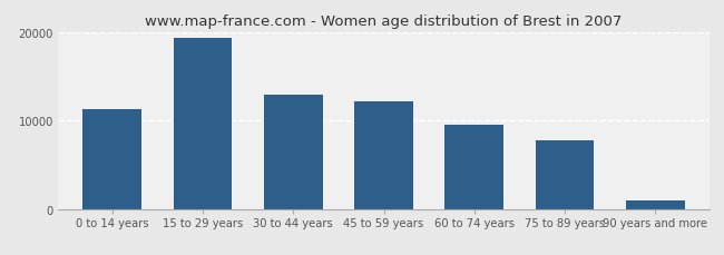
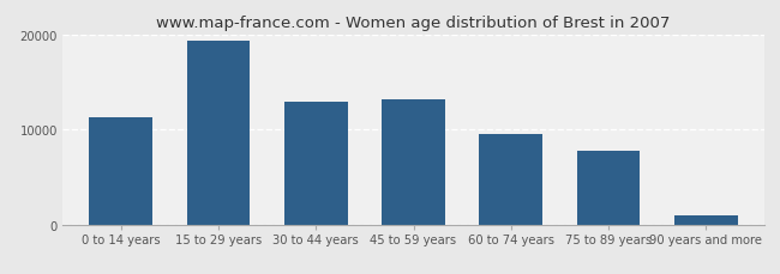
45 to 59 years: 12200 -> 13200
